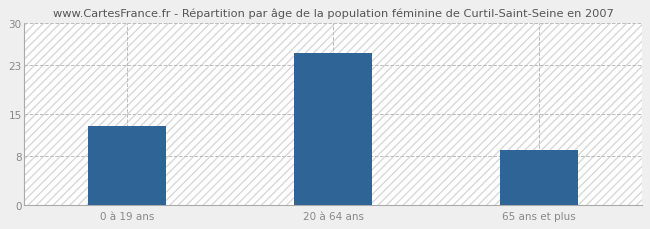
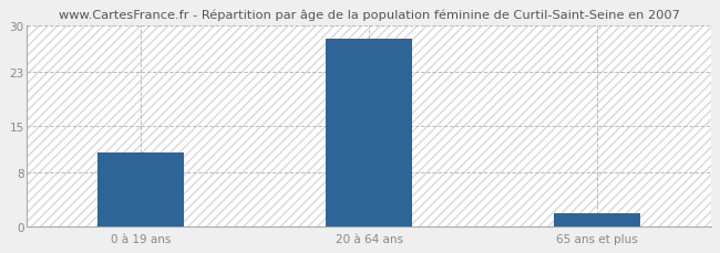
0 à 19 ans: 13 -> 11
20 à 64 ans: 25 -> 28
65 ans et plus: 9 -> 2
